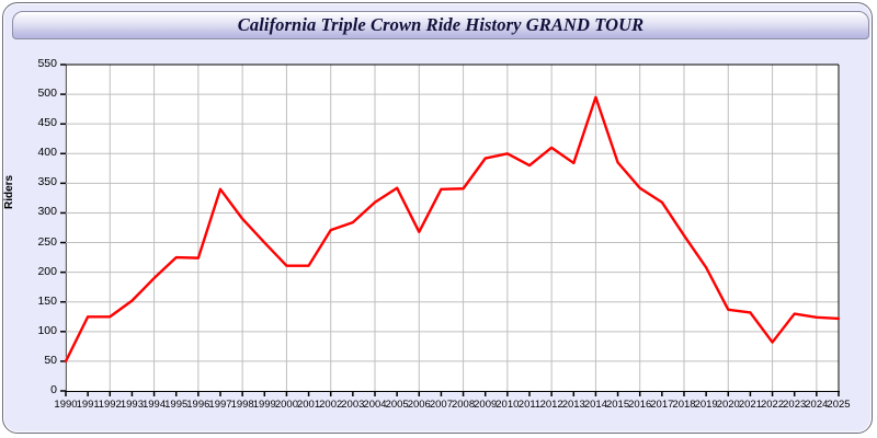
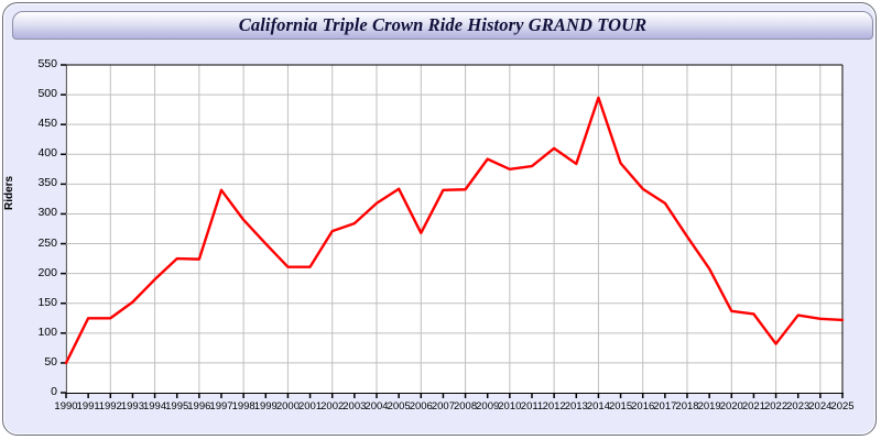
2010: 400 -> 380
